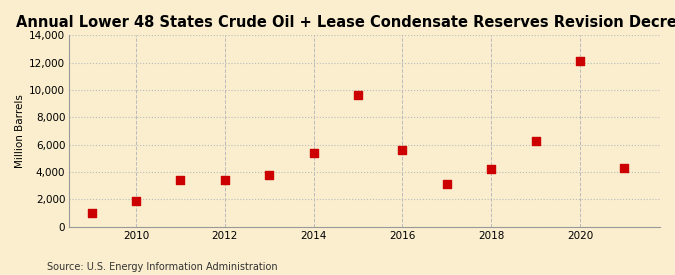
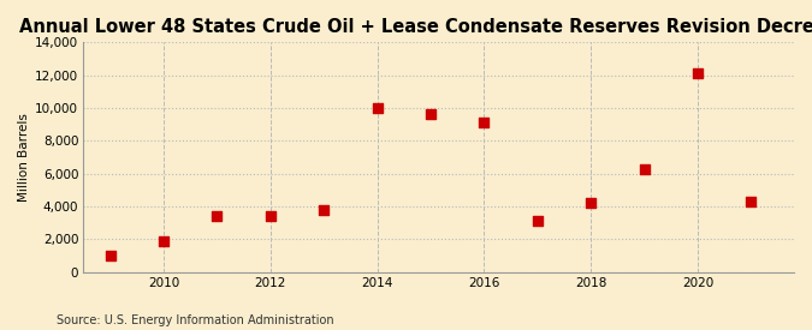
2014: 5,400 -> 10,000
2016: 5,600 -> 9,100
